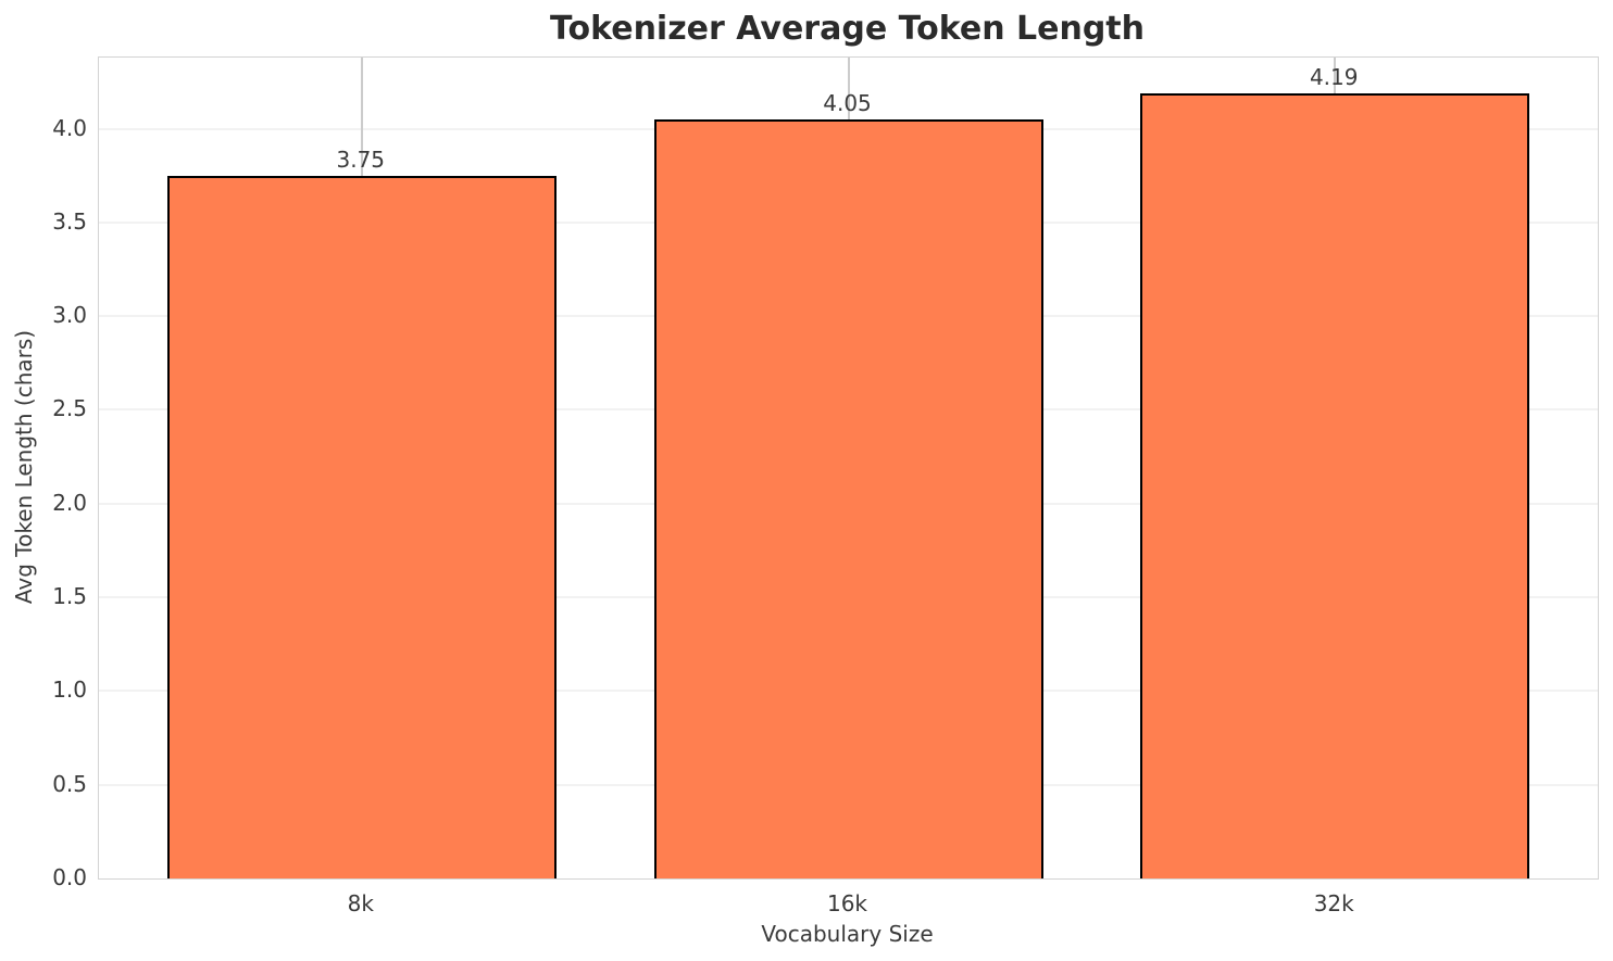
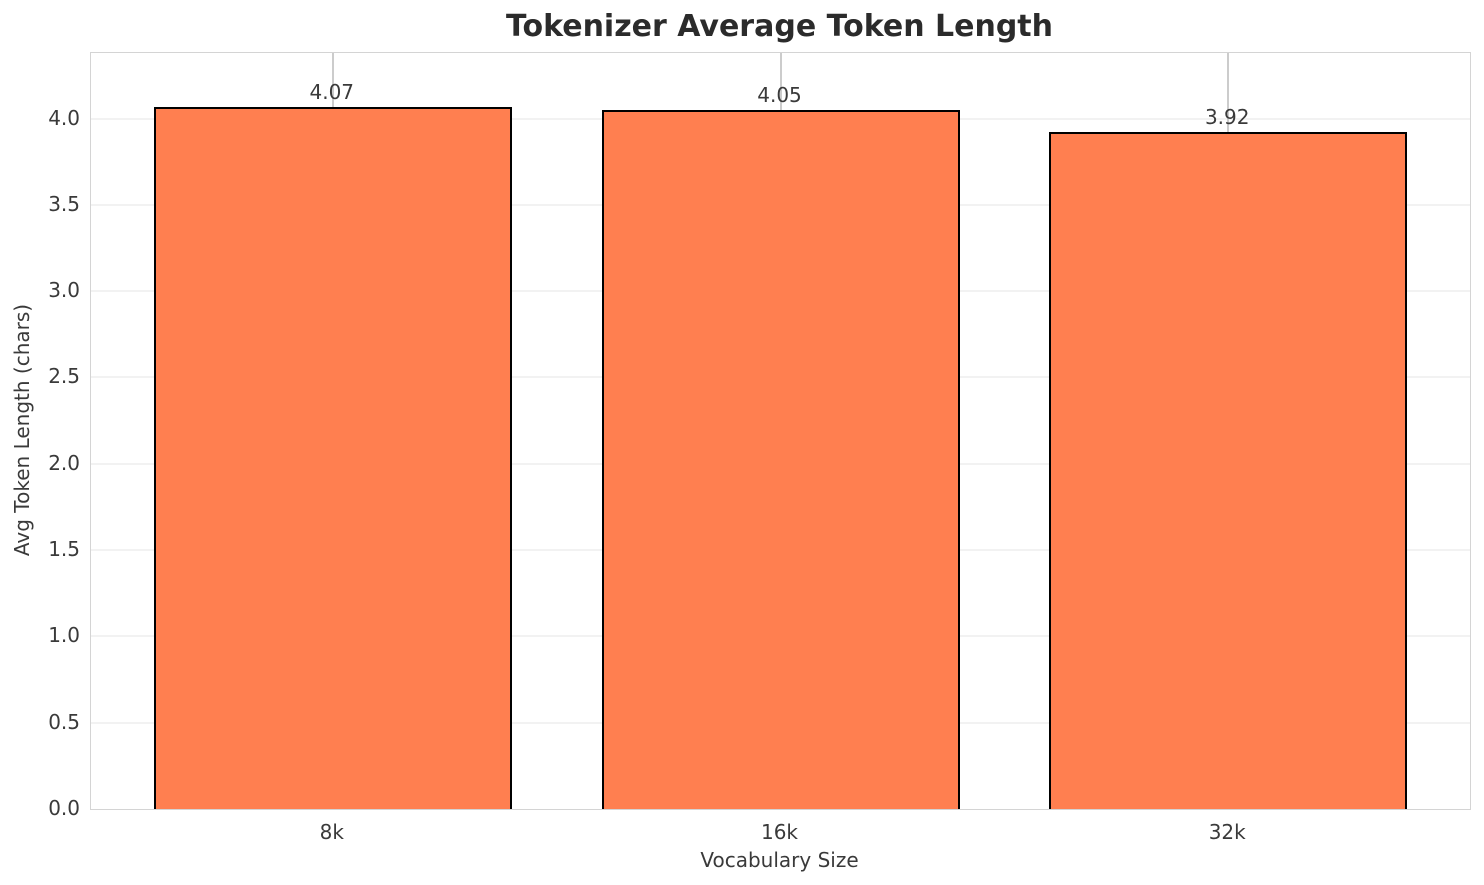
8k: 3.75 -> 4.07
32k: 4.19 -> 3.92
